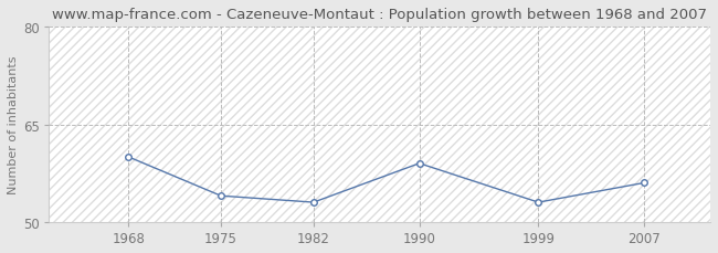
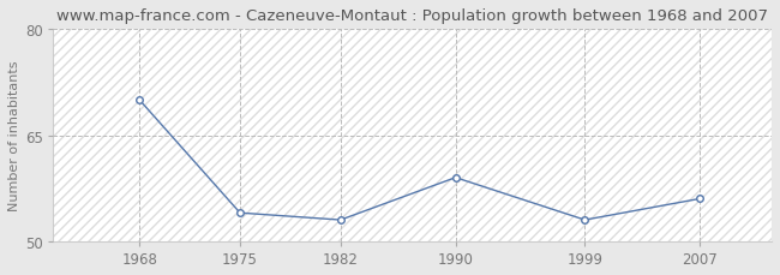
1968: 60 -> 70
